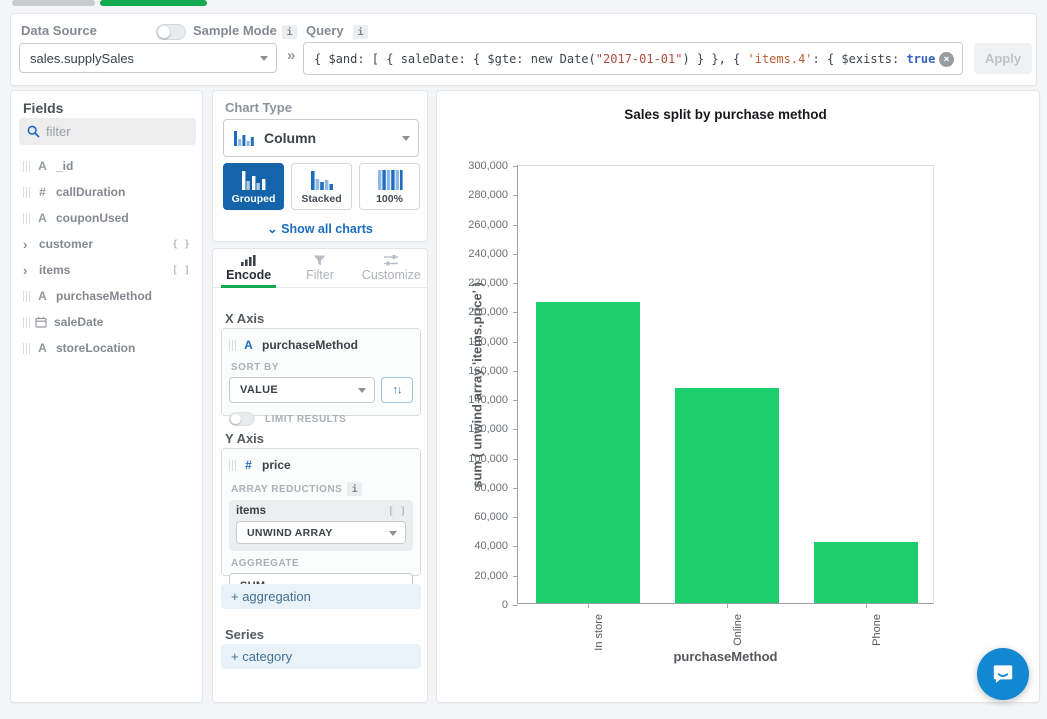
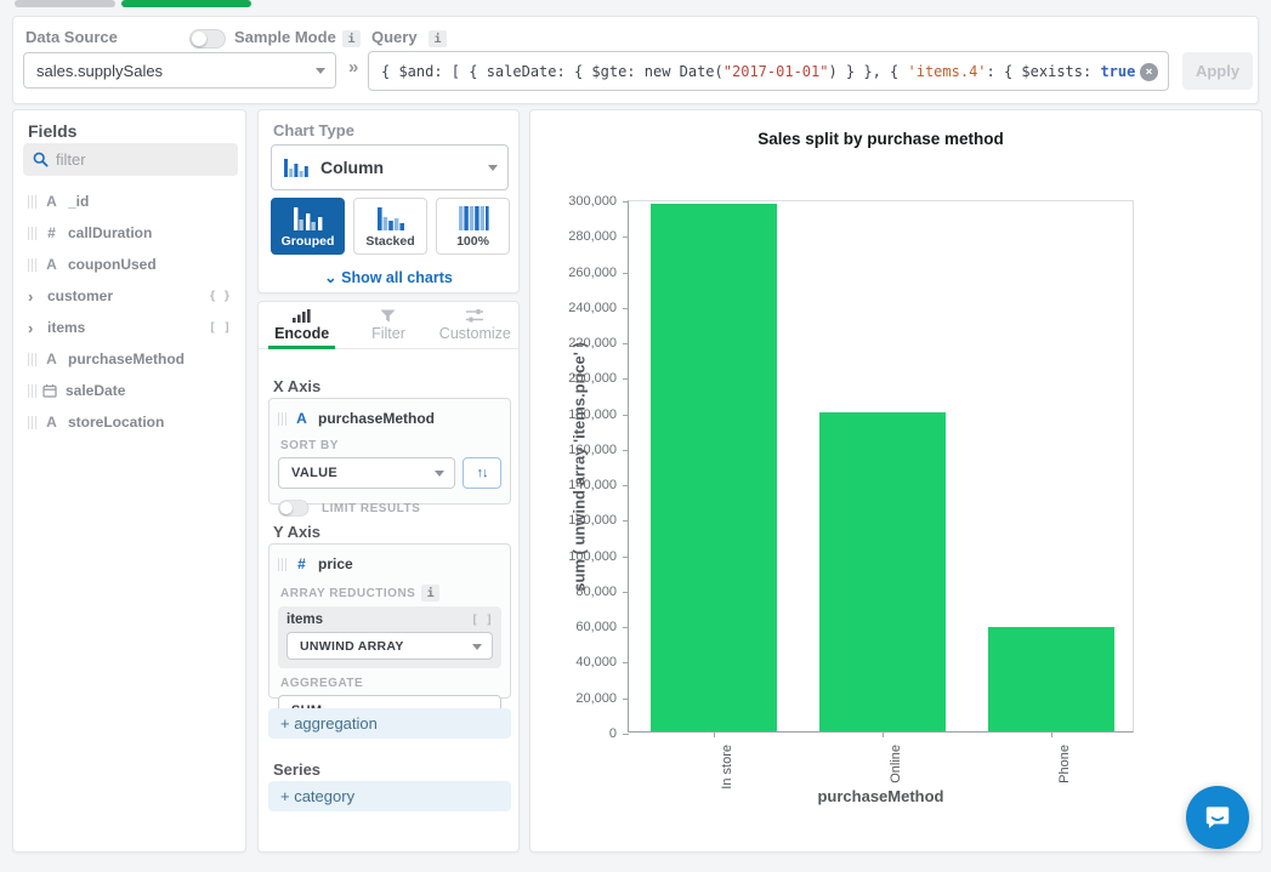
In store: 206000 -> 297000
Online: 147000 -> 180000
Phone: 42000 -> 59000
